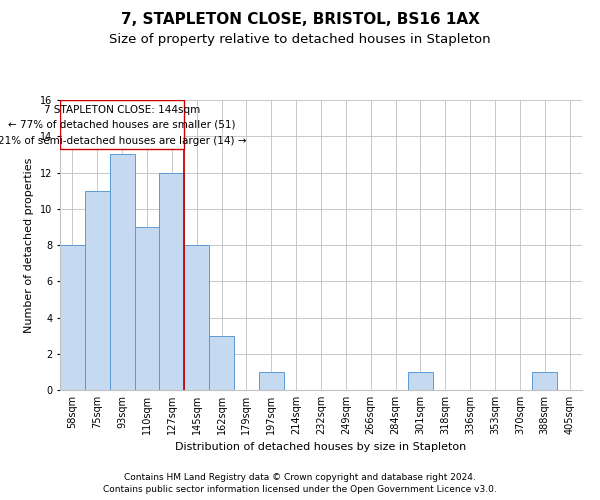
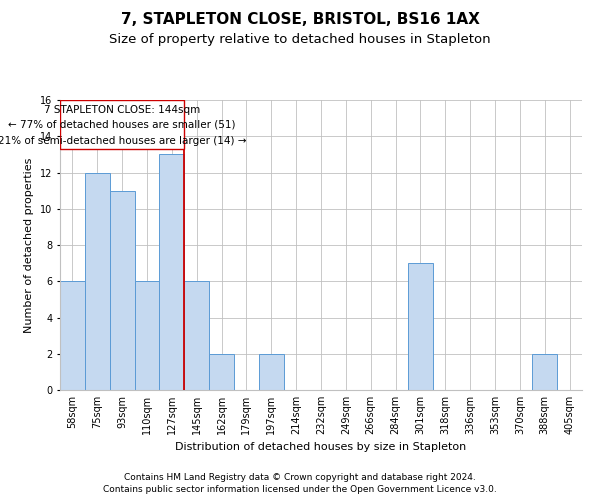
58sqm: 8 -> 6
75sqm: 11 -> 12
93sqm: 13 -> 11
110sqm: 9 -> 6
127sqm: 12 -> 13
145sqm: 8 -> 6
162sqm: 3 -> 2
197sqm: 1 -> 2
301sqm: 1 -> 7
388sqm: 1 -> 2
